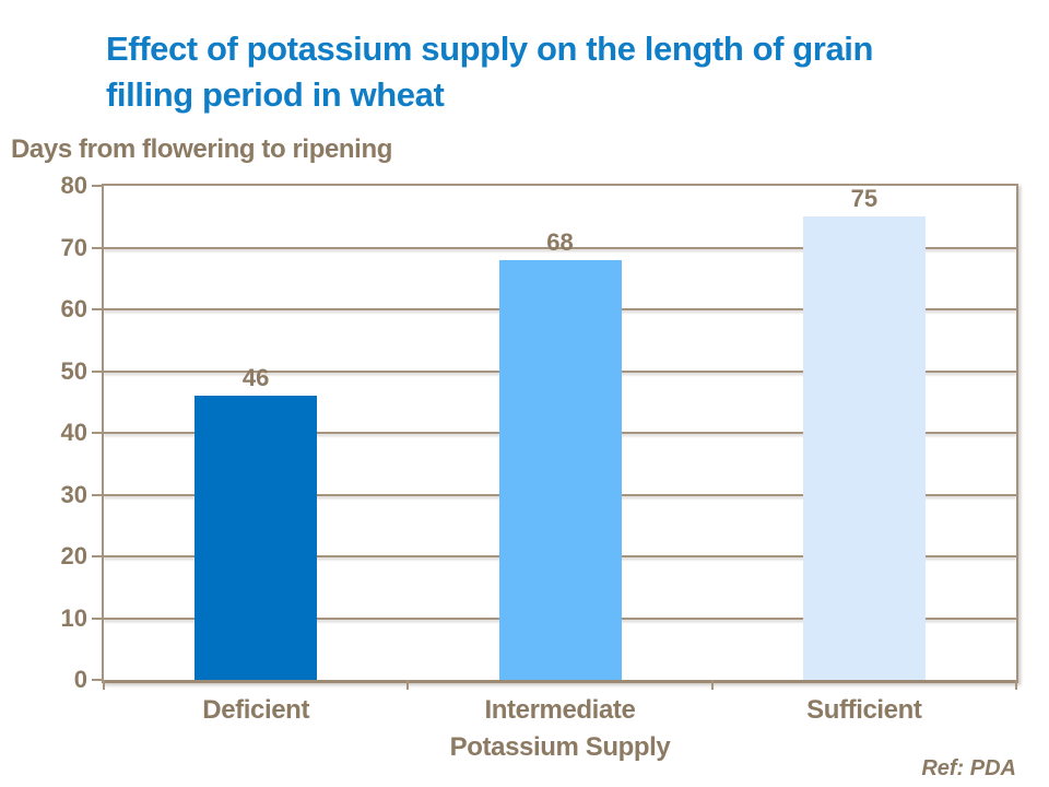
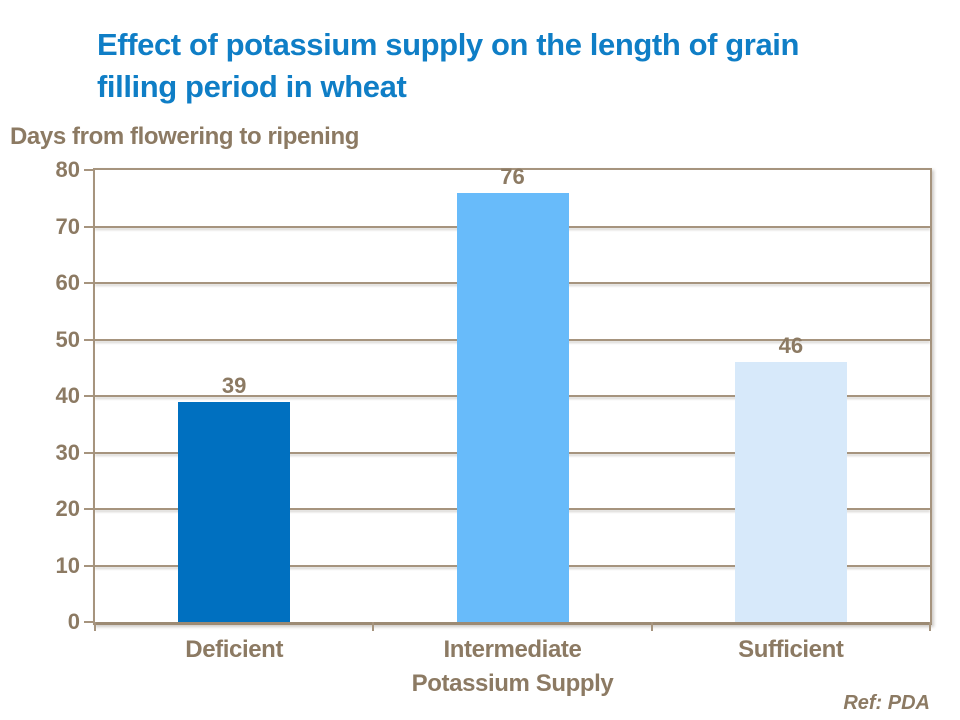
Deficient: 46 -> 39
Intermediate: 68 -> 76
Sufficient: 75 -> 46
